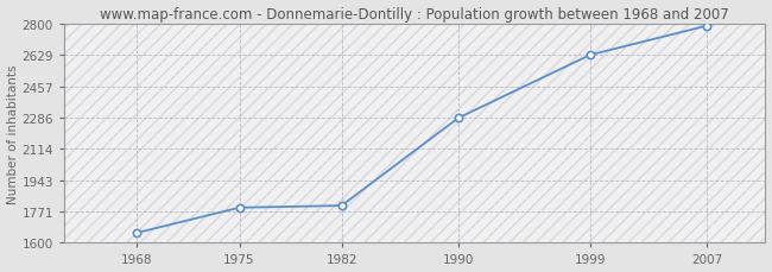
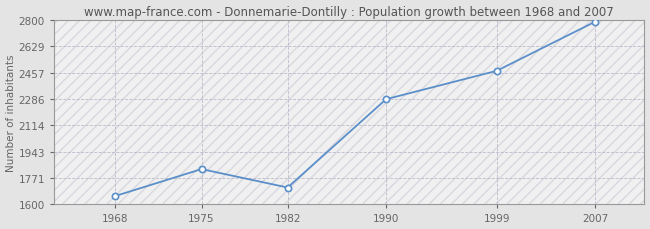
1975: 1790 -> 1830
1982: 1800 -> 1710
1999: 2630 -> 2470
